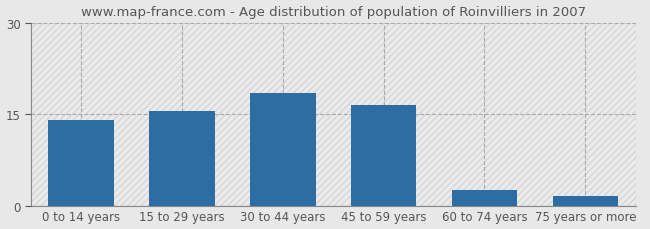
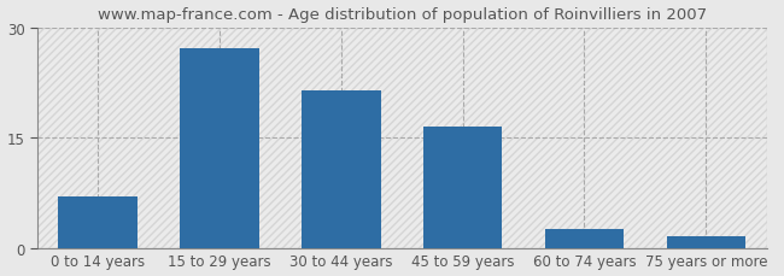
0 to 14 years: 14.0 -> 7.0
15 to 29 years: 15.5 -> 27.2
30 to 44 years: 18.5 -> 21.4
